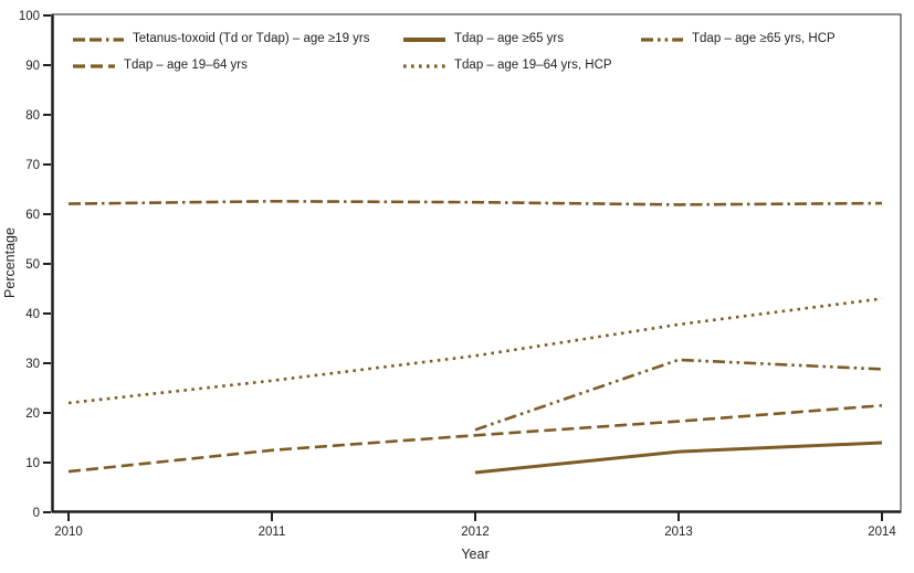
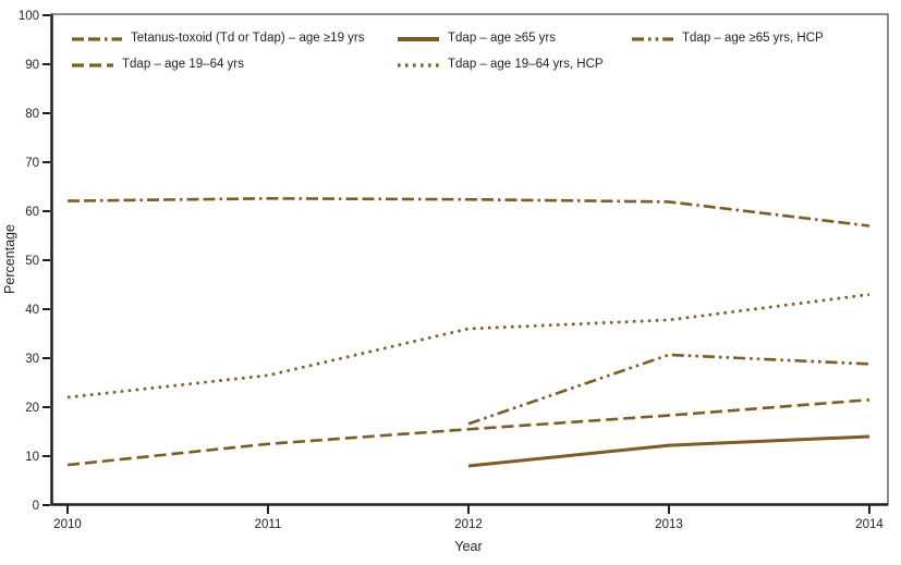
Tdap – age 19–64 yrs, HCP/2012: 32 -> 36
Tetanus-toxoid (Td or Tdap) – age ≥19 yrs/2014: 62 -> 57
